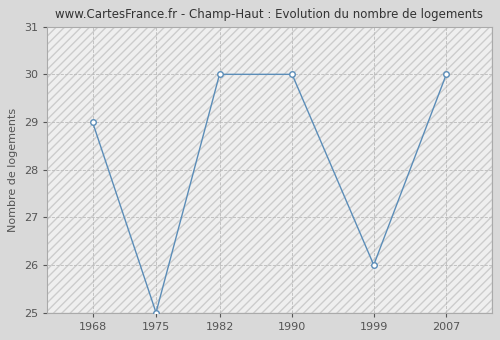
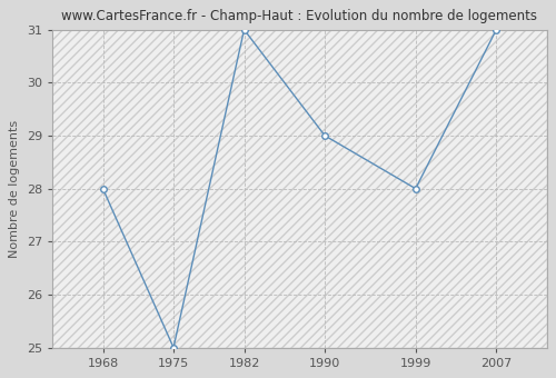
1968: 29 -> 28
1982: 30 -> 31
1990: 30 -> 29
1999: 26 -> 28
2007: 30 -> 31
